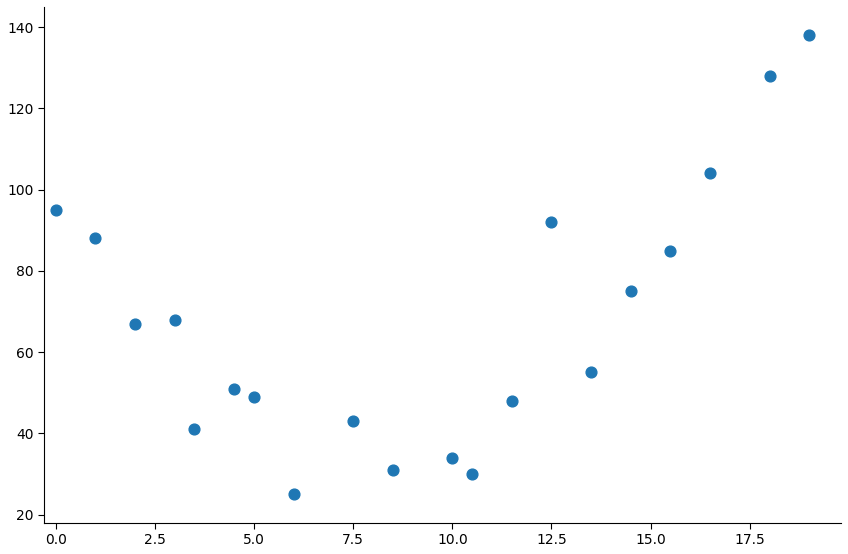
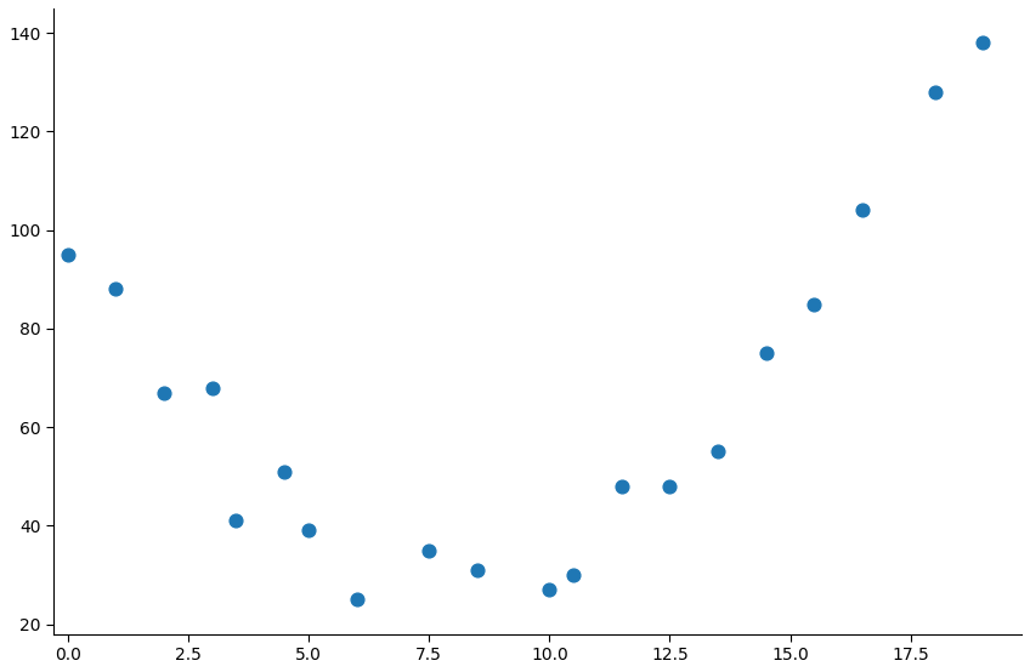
5.0: 49 -> 39
7.5: 43 -> 35
10.0: 34 -> 27
12.5: 92 -> 48
